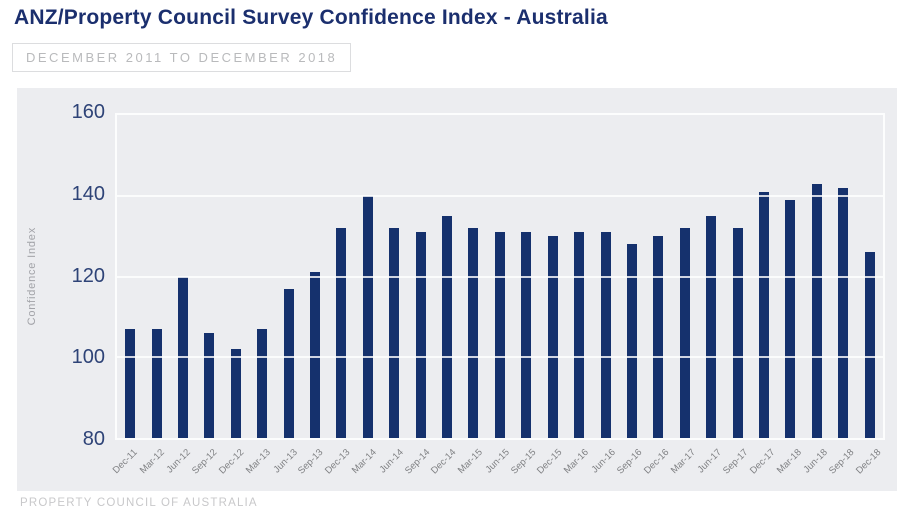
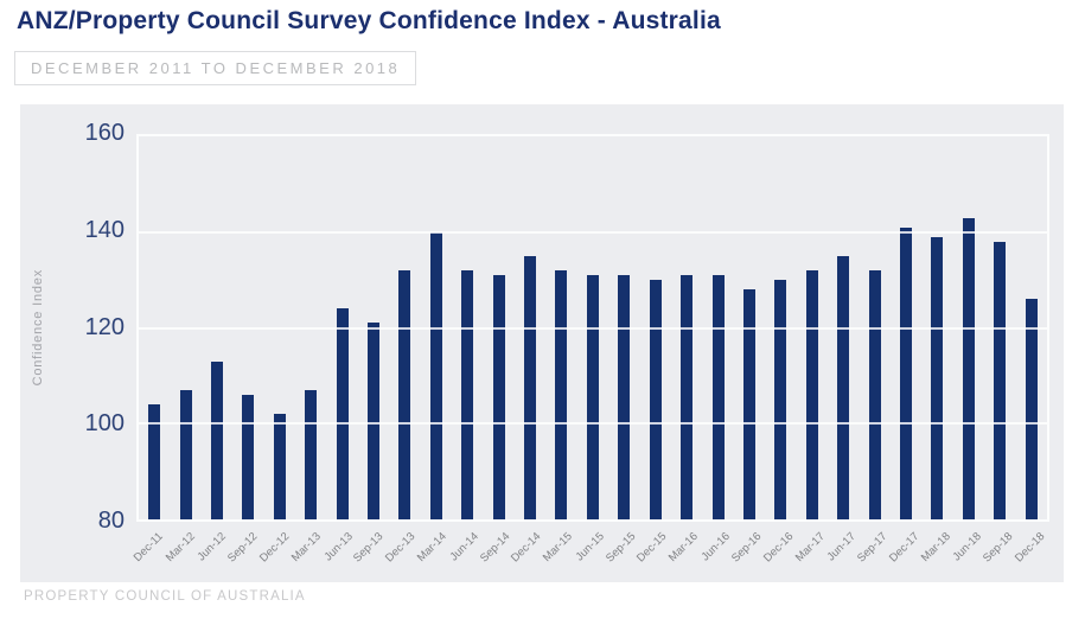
Dec-11: 107 -> 104
Jun-12: 120 -> 113
Jun-13: 117 -> 124
Sep-18: 142 -> 138
